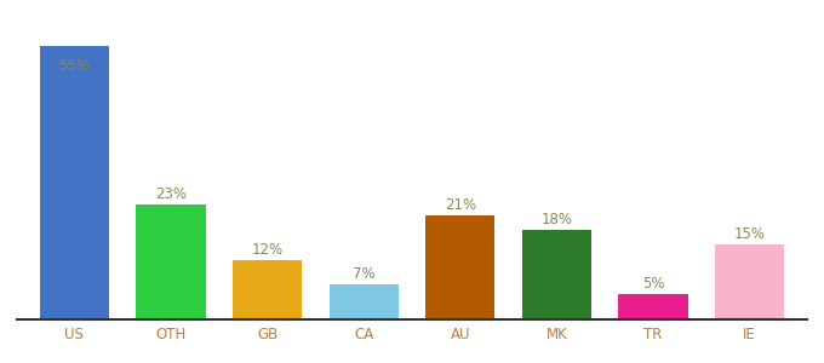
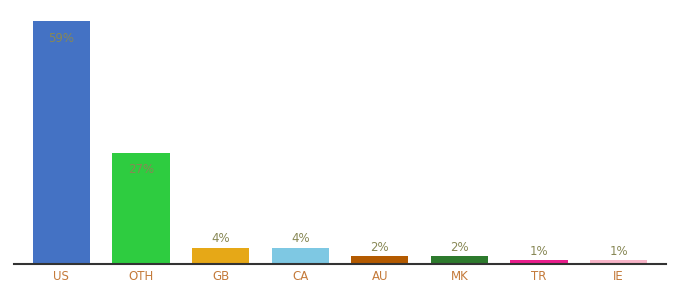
US: 55% -> 59%
OTH: 23% -> 27%
GB: 12% -> 4%
CA: 7% -> 4%
AU: 21% -> 2%
MK: 18% -> 2%
TR: 5% -> 1%
IE: 15% -> 1%
